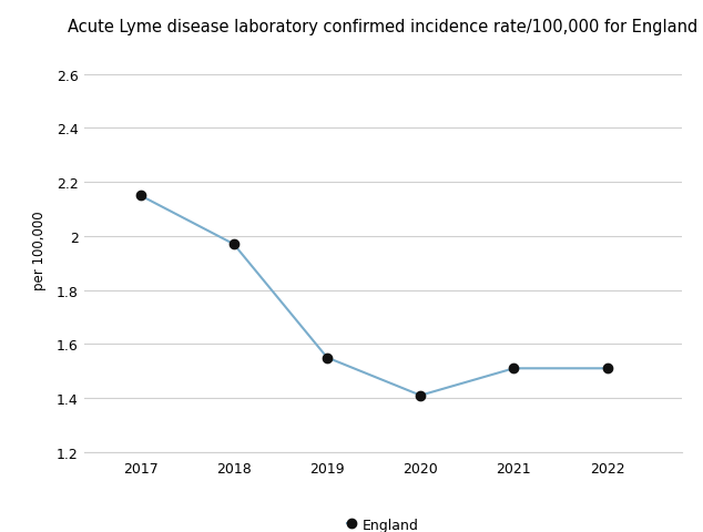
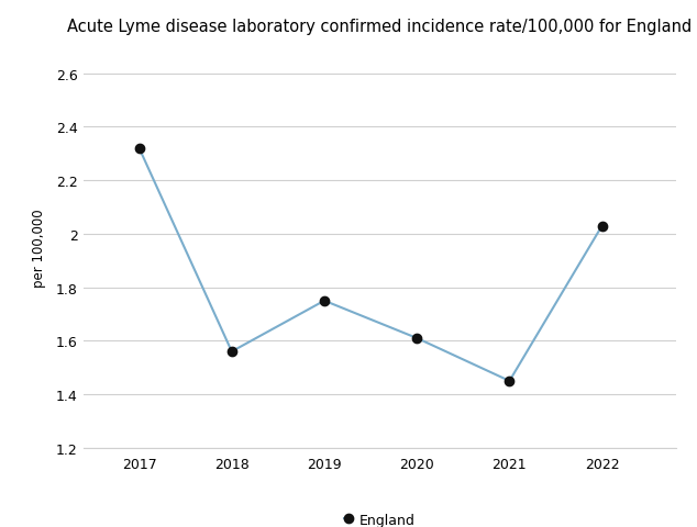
2017: 2.15 -> 2.32
2018: 1.97 -> 1.56
2019: 1.55 -> 1.75
2020: 1.41 -> 1.61
2021: 1.51 -> 1.45
2022: 1.51 -> 2.03
